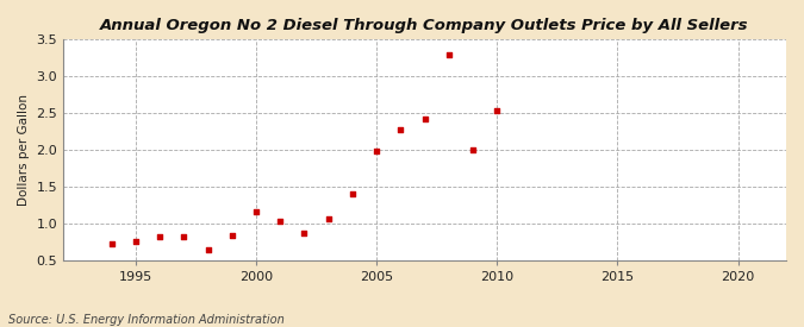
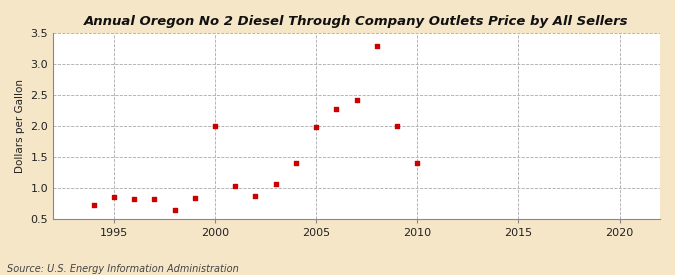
1995: 0.76 -> 0.86
2000: 1.17 -> 2.00
2010: 2.54 -> 1.40
